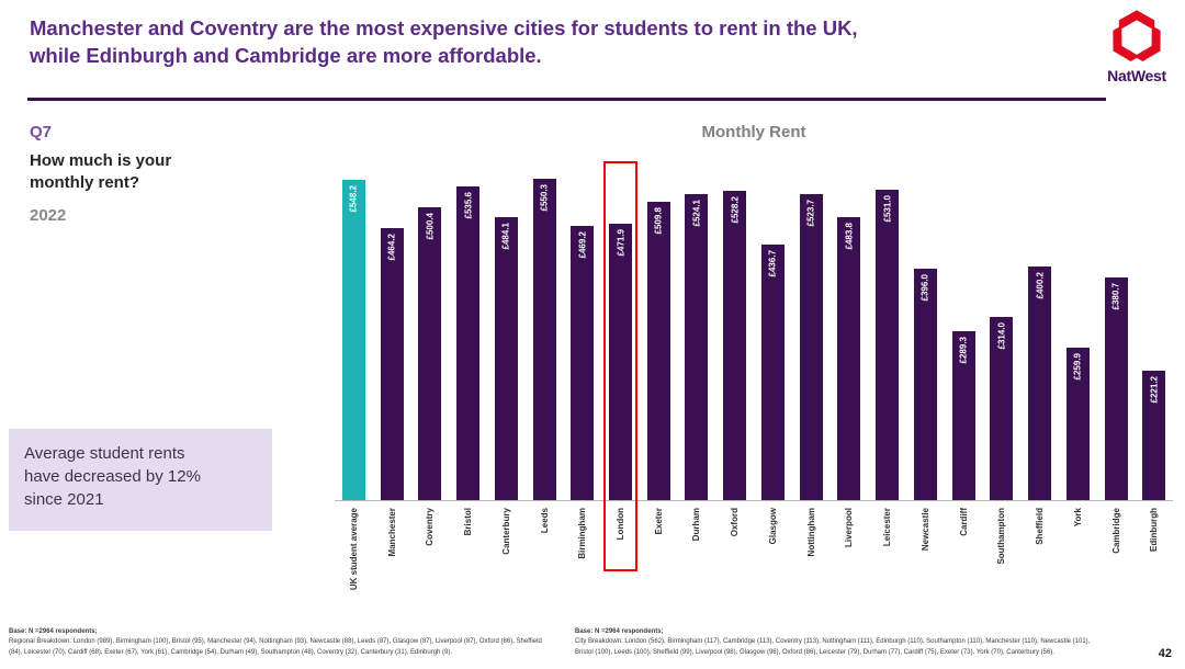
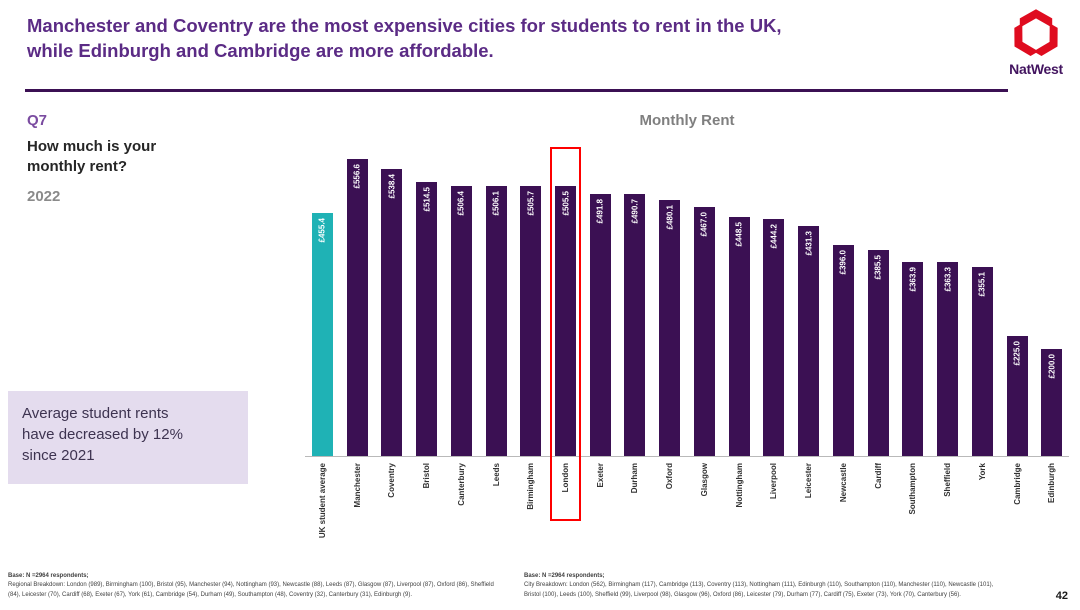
UK student average: £548.2 -> £455.4
Manchester: £464.2 -> £556.6
Coventry: £500.4 -> £538.4
Bristol: £535.6 -> £514.5
Canterbury: £484.1 -> £506.4
Leeds: £550.3 -> £506.1
Birmingham: £469.2 -> £505.7
London: £471.9 -> £505.5
Exeter: £509.8 -> £491.8
Durham: £524.1 -> £490.7
Oxford: £528.2 -> £480.1
Glasgow: £436.7 -> £467.0
Nottingham: £523.7 -> £448.5
Liverpool: £483.8 -> £444.2
Leicester: £531.0 -> £431.3
Cardiff: £289.3 -> £385.5
Southampton: £314.0 -> £363.9
Sheffield: £400.2 -> £363.3
York: £259.9 -> £355.1
Cambridge: £380.7 -> £225.0
Edinburgh: £221.2 -> £200.0
